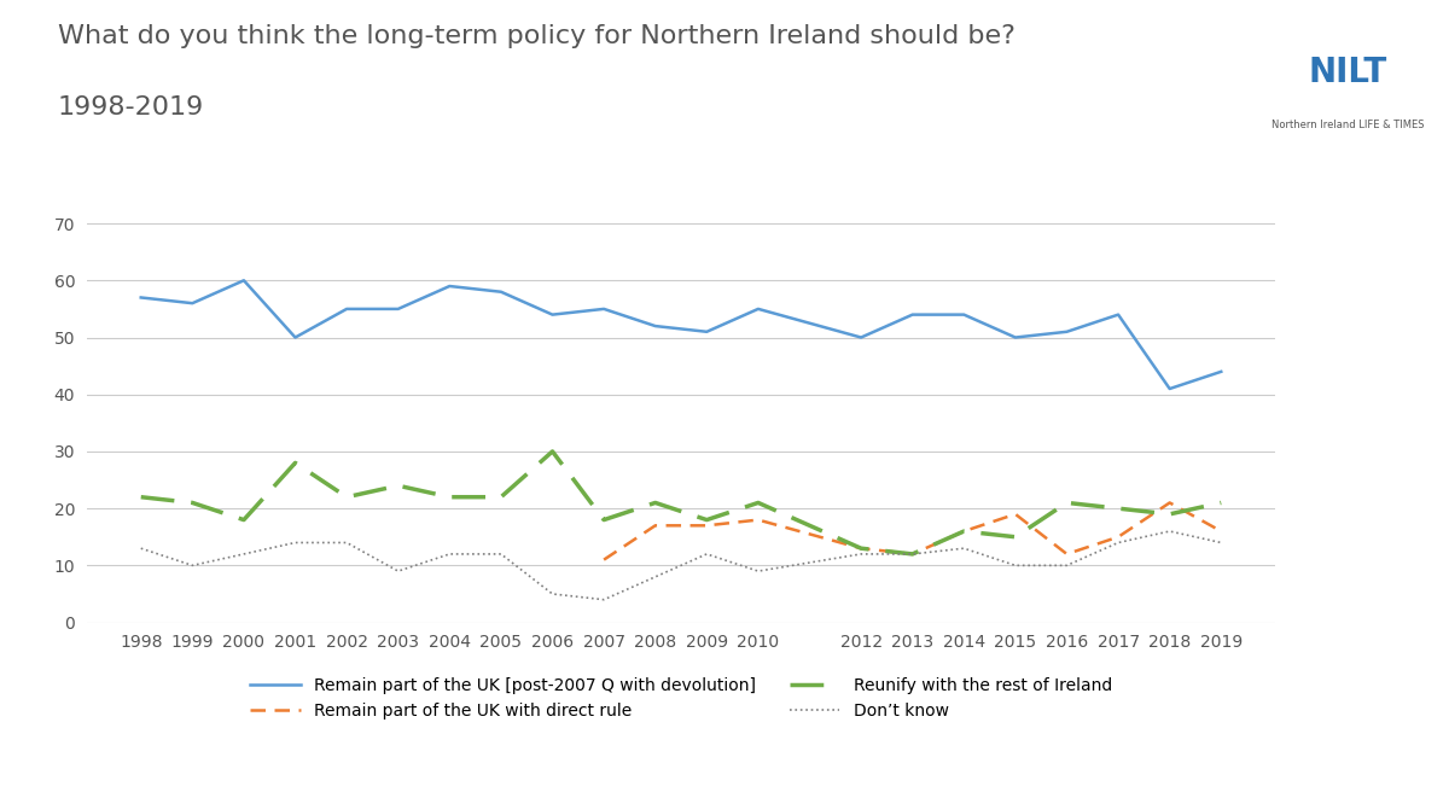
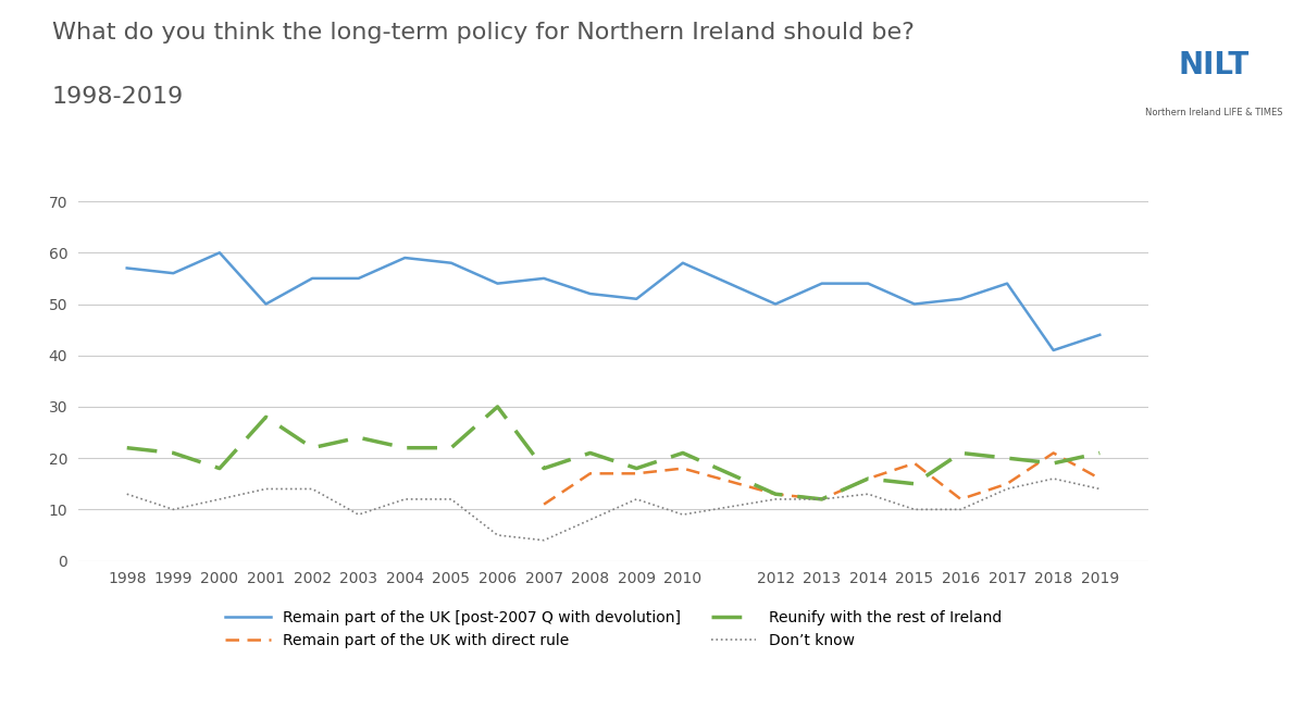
Remain part of the UK [post-2007 Q with devolution]/2010: 55 -> 58
